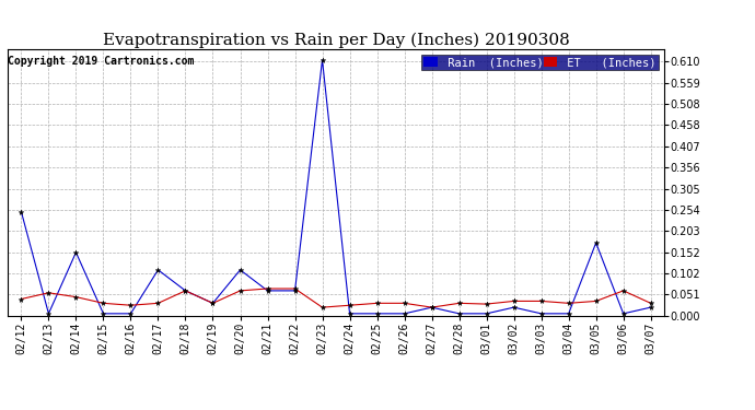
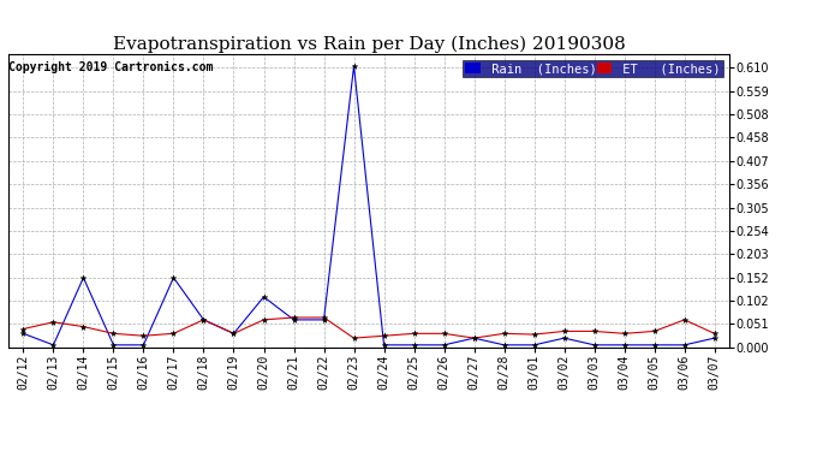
Rain (Inches)/02/12: 0.250 -> 0.030
Rain (Inches)/02/17: 0.110 -> 0.152
Rain (Inches)/03/05: 0.175 -> 0.005
